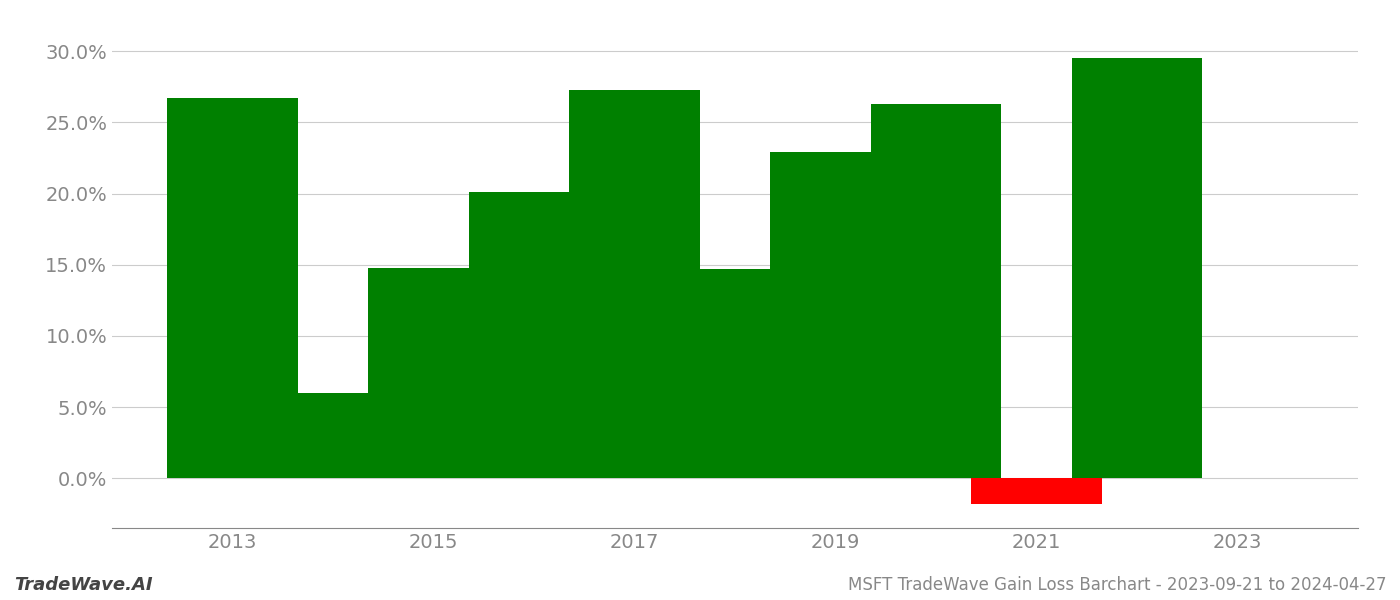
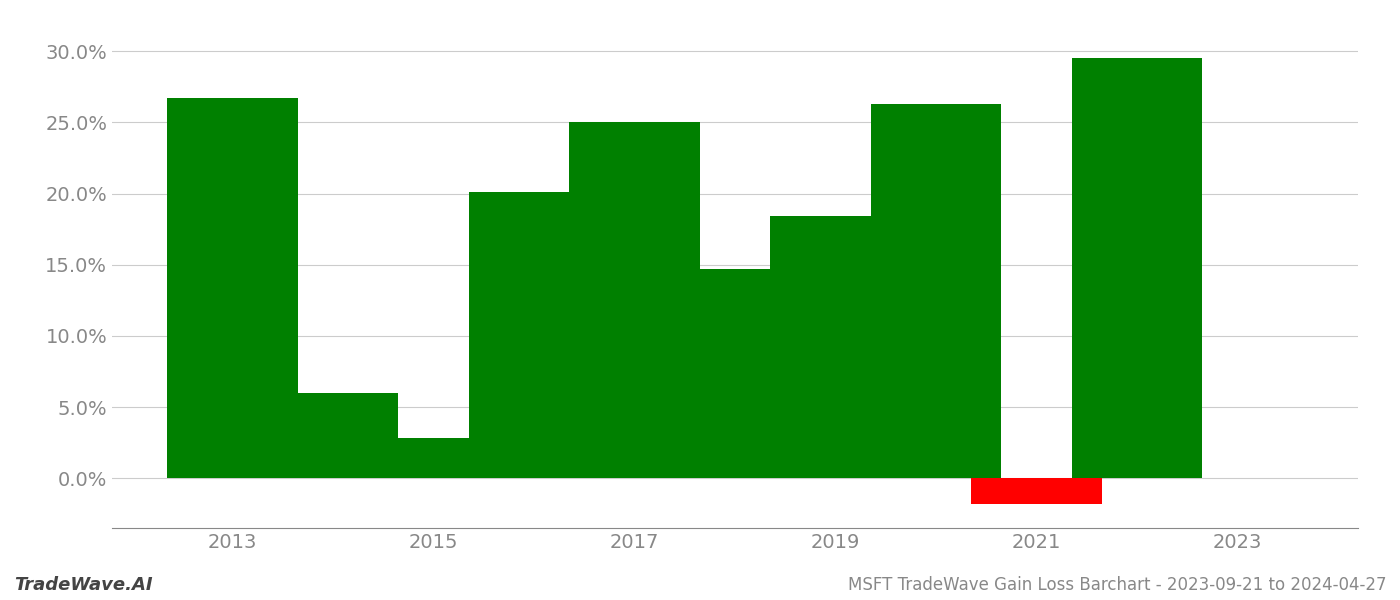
2015: 14.8% -> 2.8%
2017: 27.3% -> 25.0%
2019: 22.9% -> 18.4%
